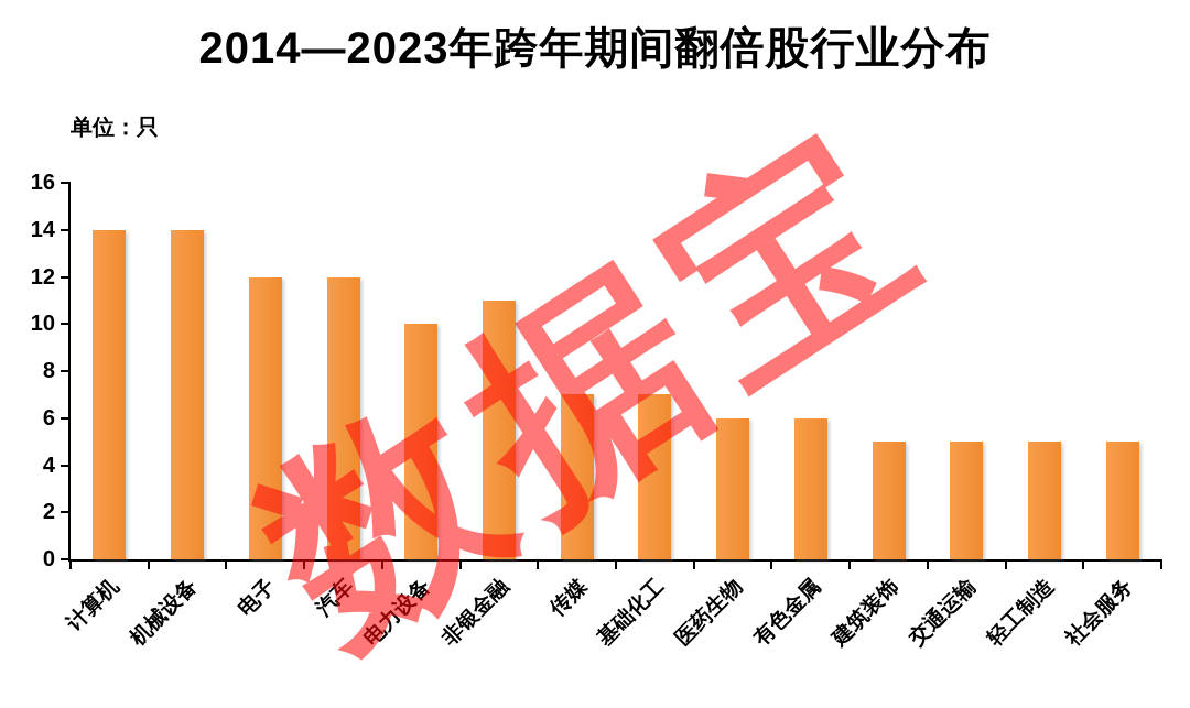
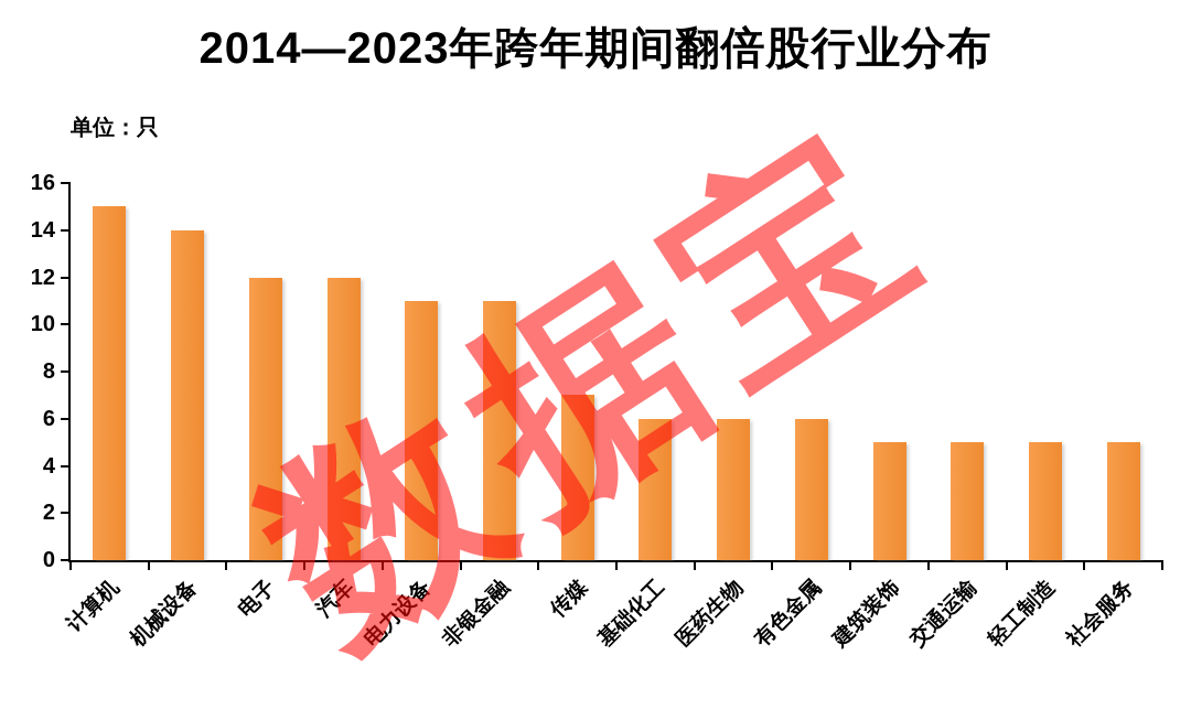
计算机: 14 -> 15
电力设备: 10 -> 11
基础化工: 7 -> 6
